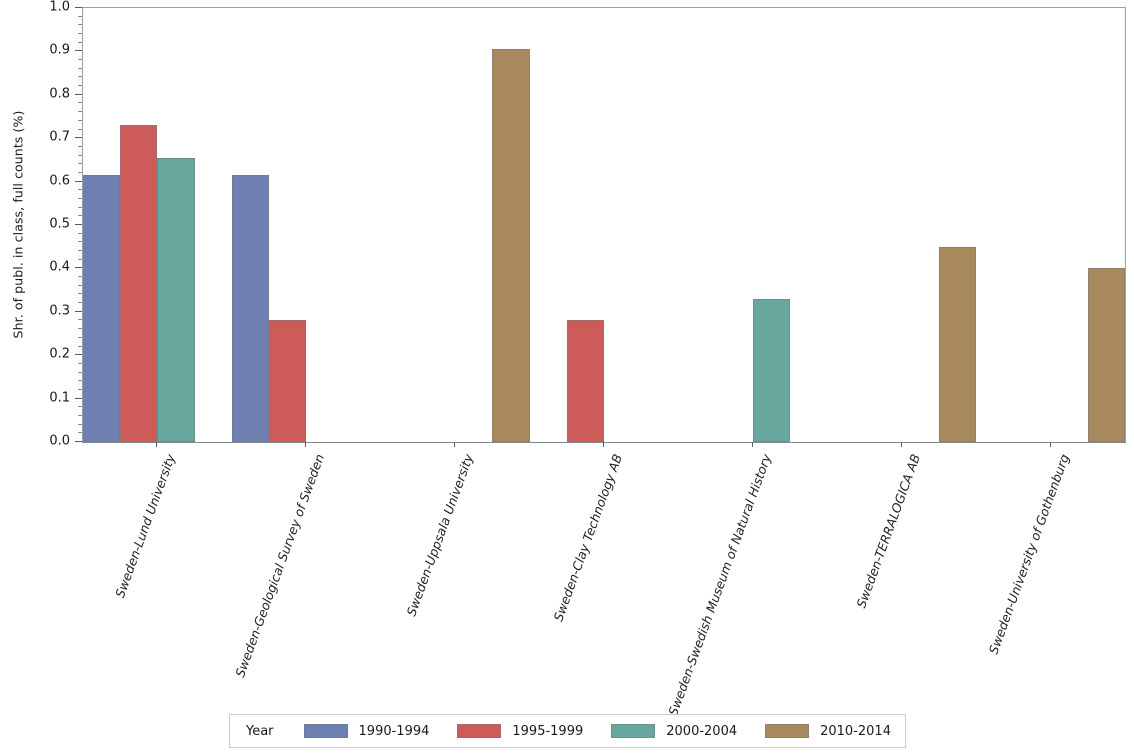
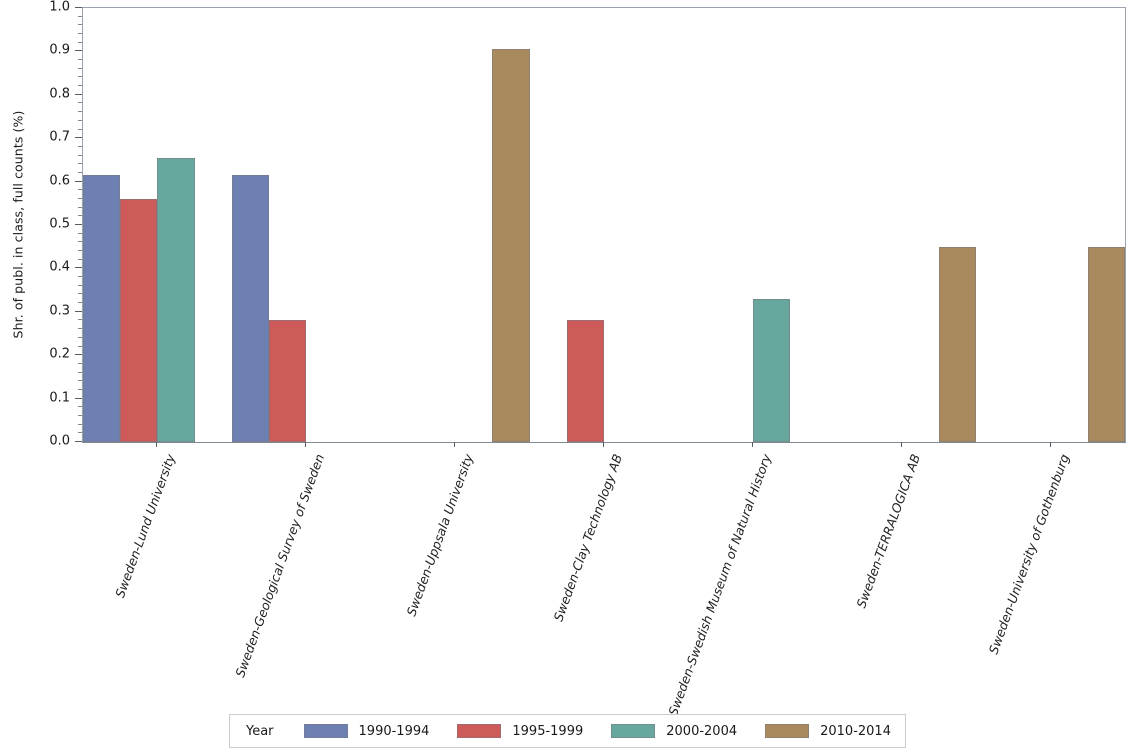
1995-1999/Sweden-Lund University: 0.73 -> 0.56
2010-2014/Sweden-University of Gothenburg: 0.40 -> 0.45
